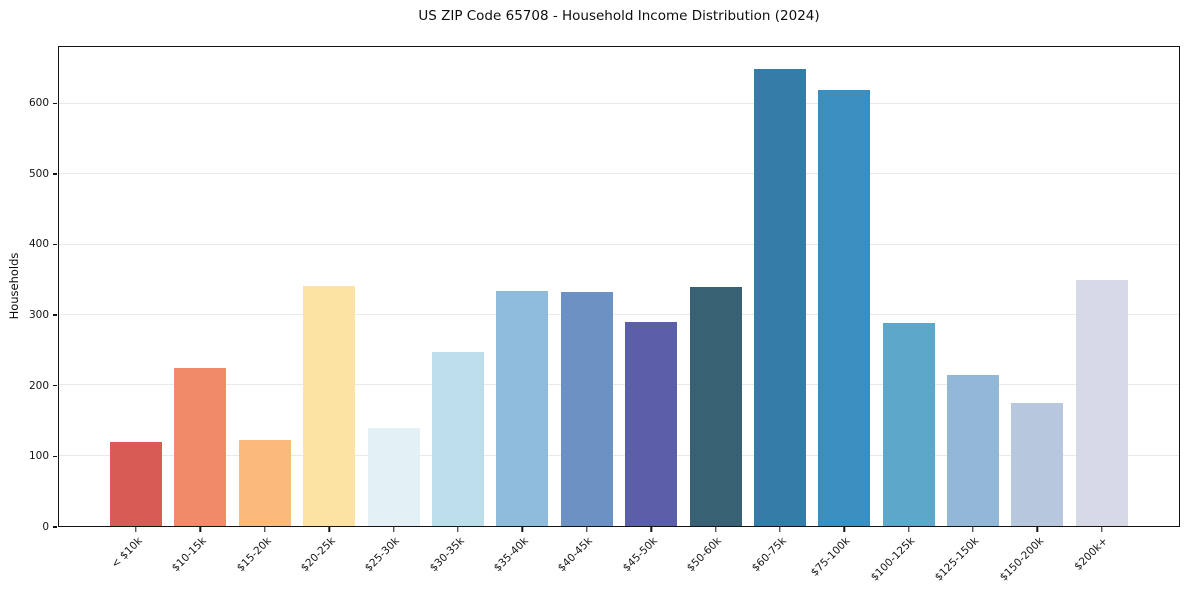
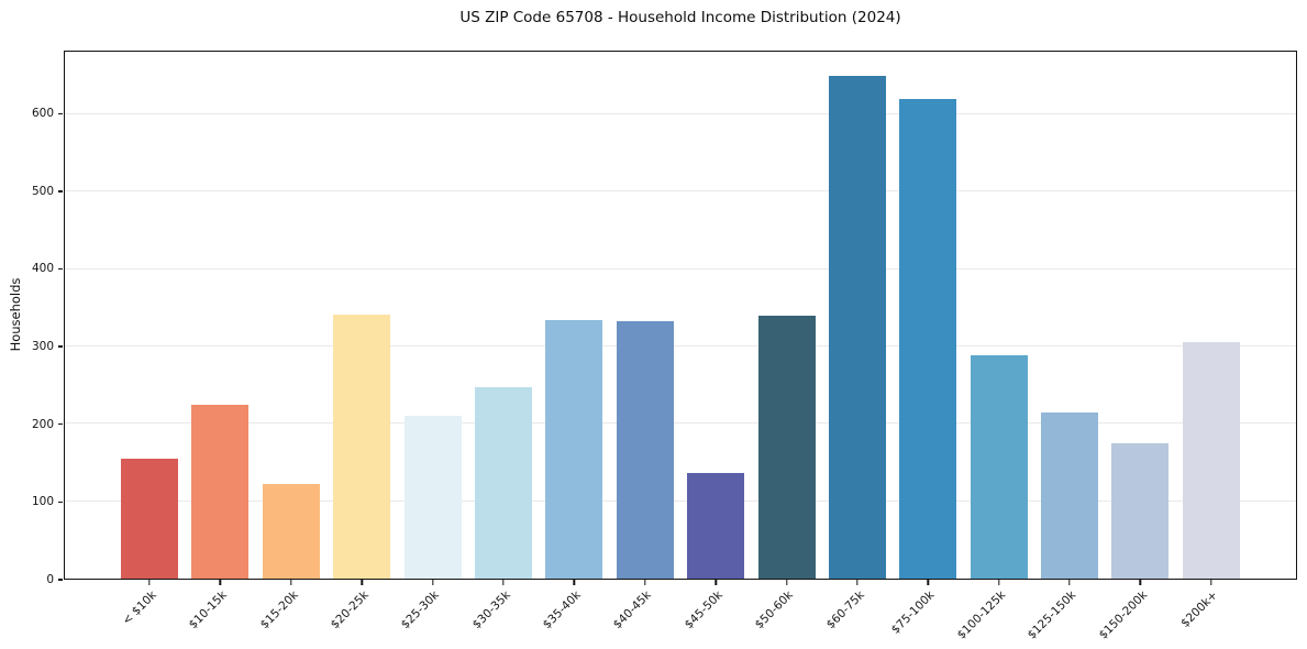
< $10k: 120 -> 160
$25-30k: 140 -> 210
$45-50k: 290 -> 140
$200k+: 350 -> 310
